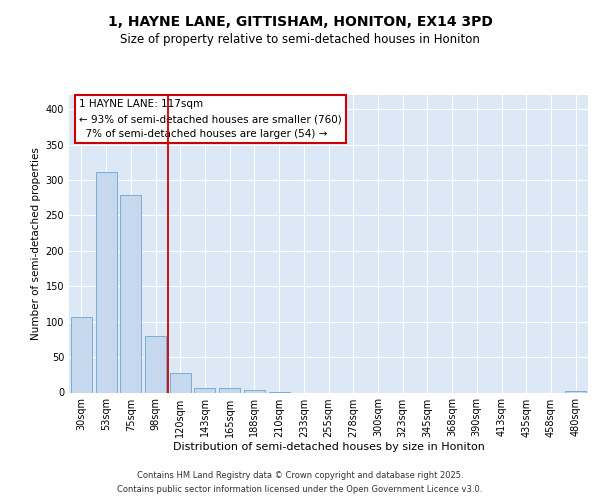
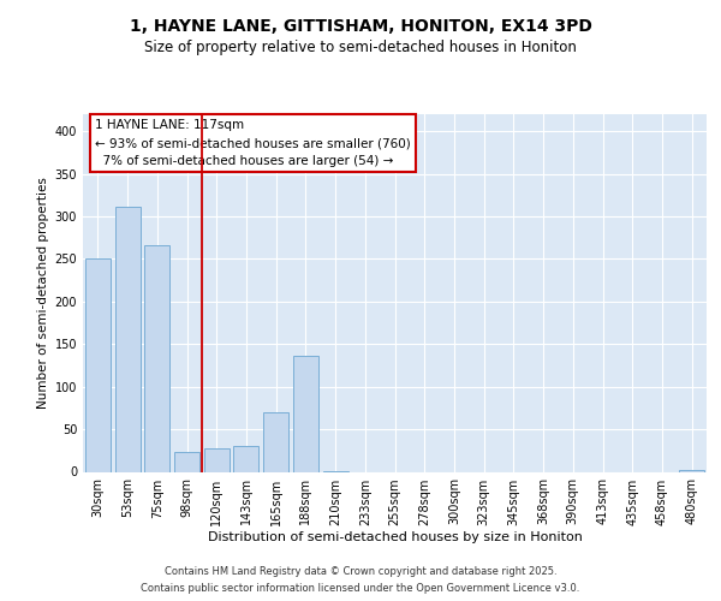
30sqm: 107 -> 250
75sqm: 279 -> 266
98sqm: 80 -> 24
143sqm: 6 -> 30
165sqm: 6 -> 70
188sqm: 3 -> 136
